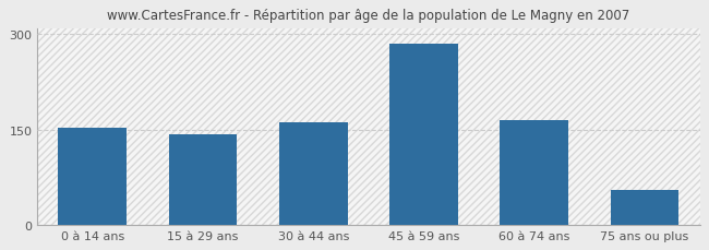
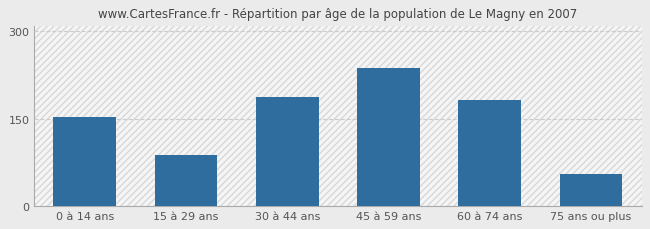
15 à 29 ans: 143 -> 88
30 à 44 ans: 161 -> 188
45 à 59 ans: 285 -> 238
60 à 74 ans: 165 -> 182
